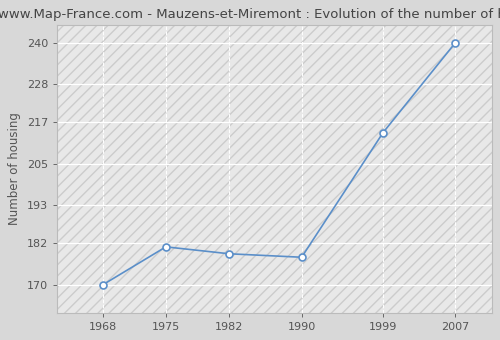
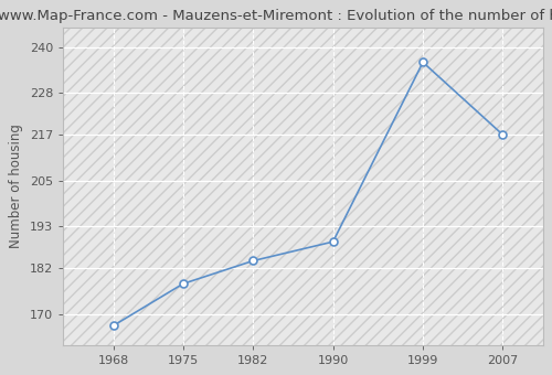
1968: 170 -> 167
1975: 181 -> 178
1982: 179 -> 184
1990: 178 -> 189
1999: 214 -> 236
2007: 240 -> 217
